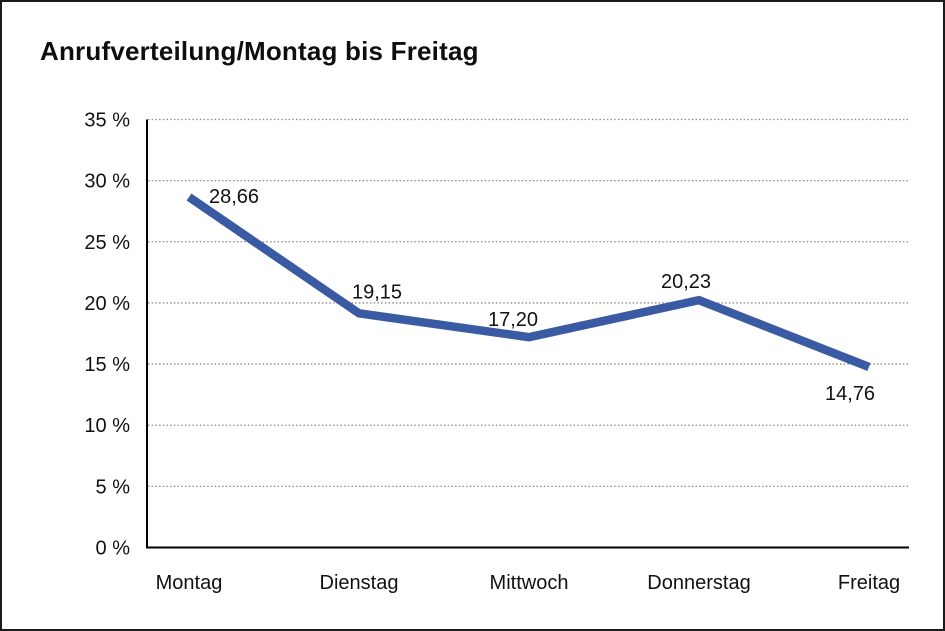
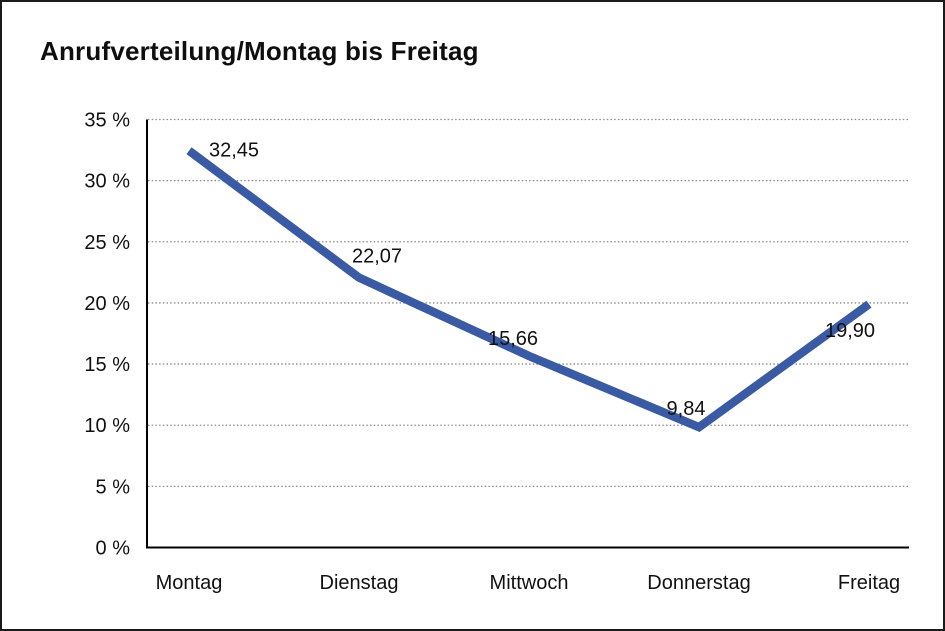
Montag: 28,66 -> 32,45
Dienstag: 19,15 -> 22,07
Mittwoch: 17,20 -> 15,66
Donnerstag: 20,23 -> 9,84
Freitag: 14,76 -> 19,90
